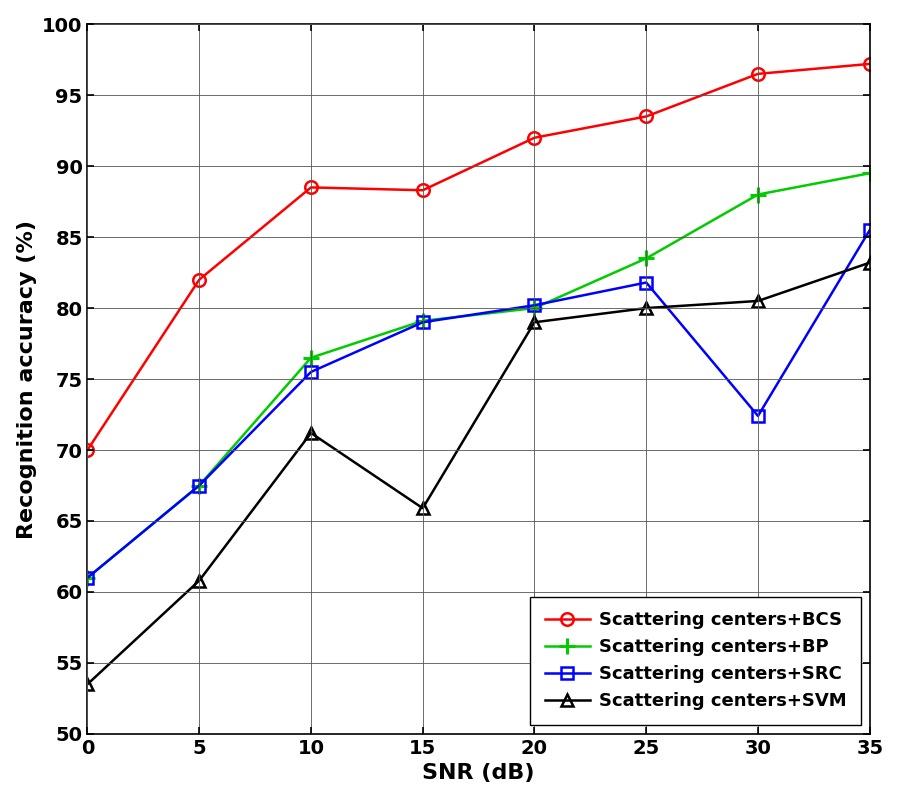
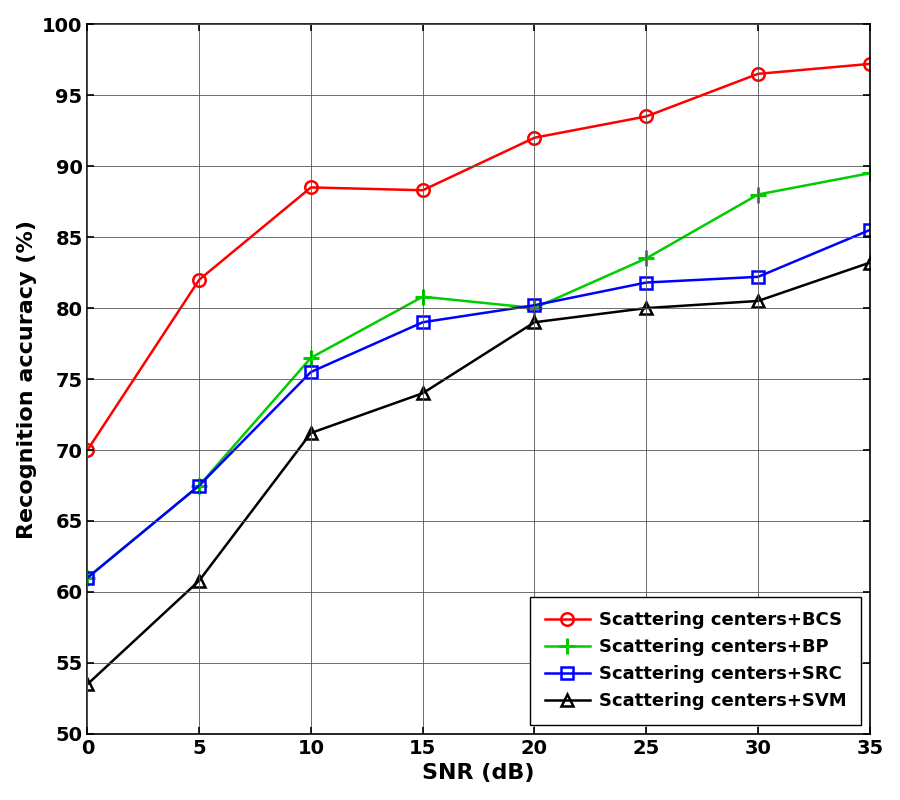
Scattering centers+BP/15: 79.1 -> 80.8
Scattering centers+SVM/15: 65.9 -> 74.0
Scattering centers+SRC/30: 72.4 -> 82.2
